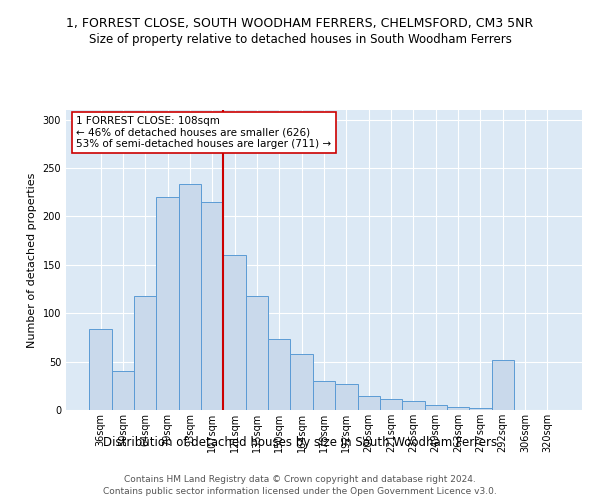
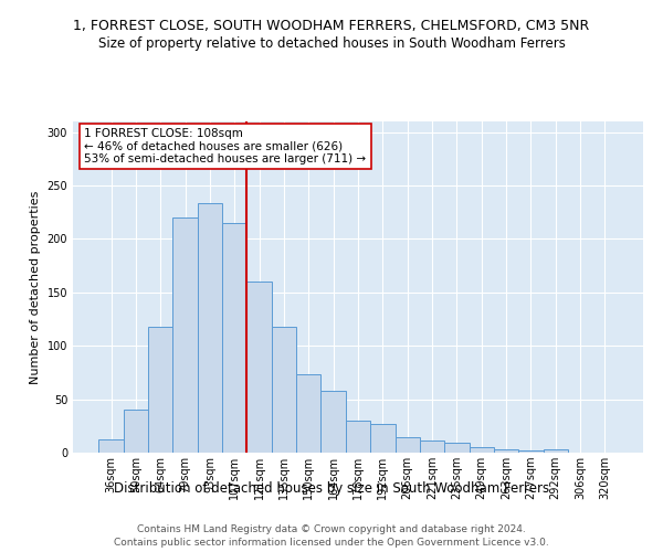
36sqm: 84 -> 12
292sqm: 52 -> 3
